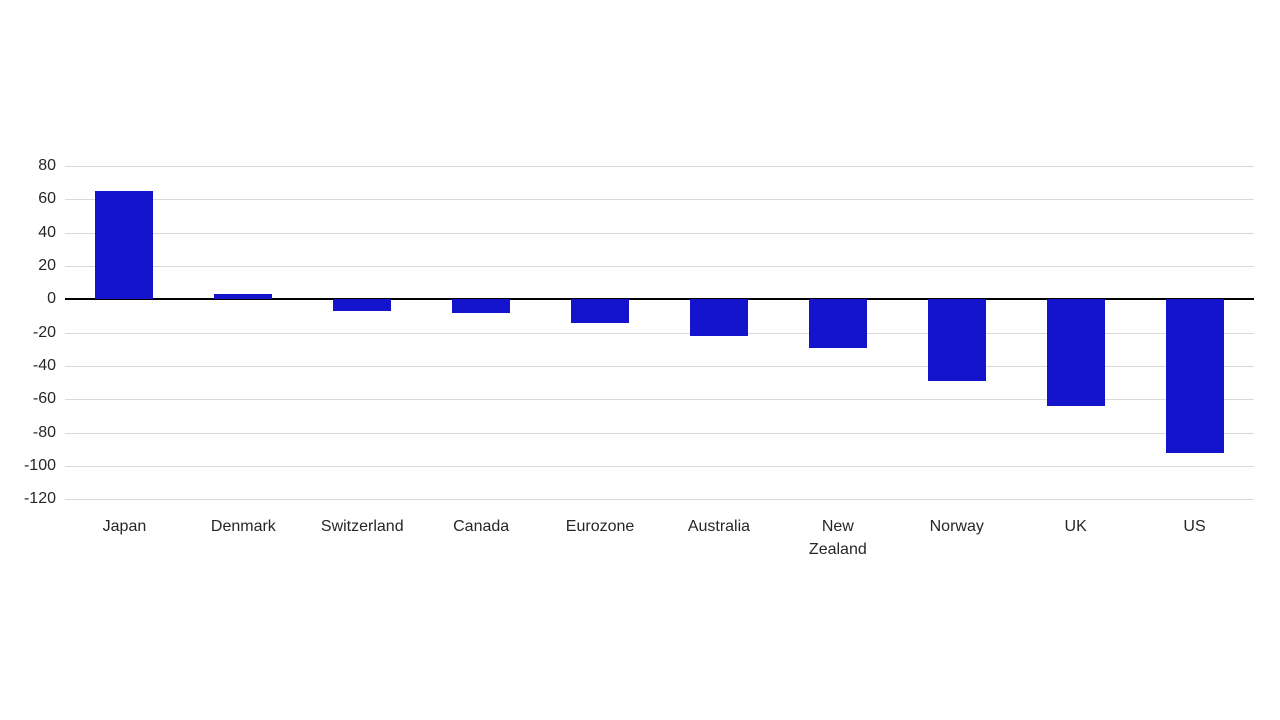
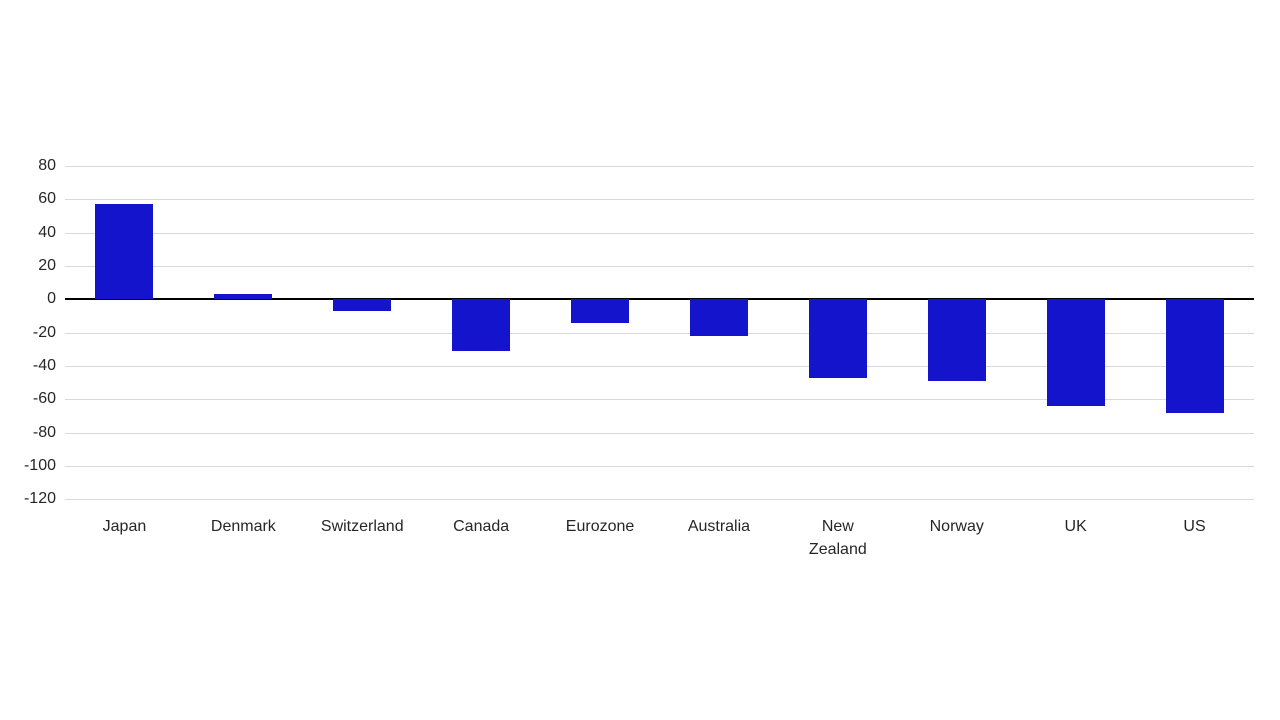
Japan: 65 -> 57
Canada: -8 -> -31
New Zealand: -29 -> -47
US: -92 -> -68
